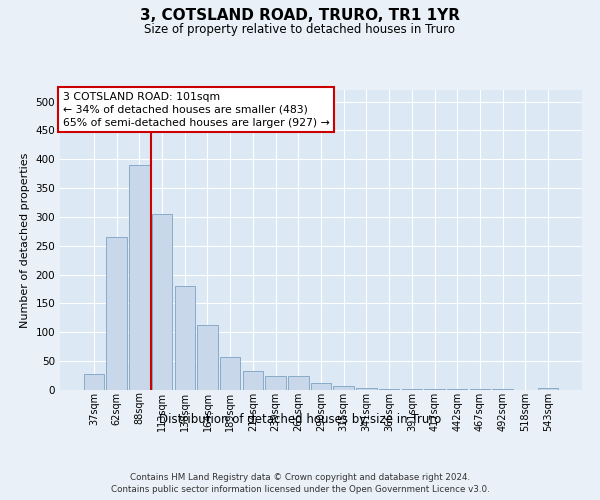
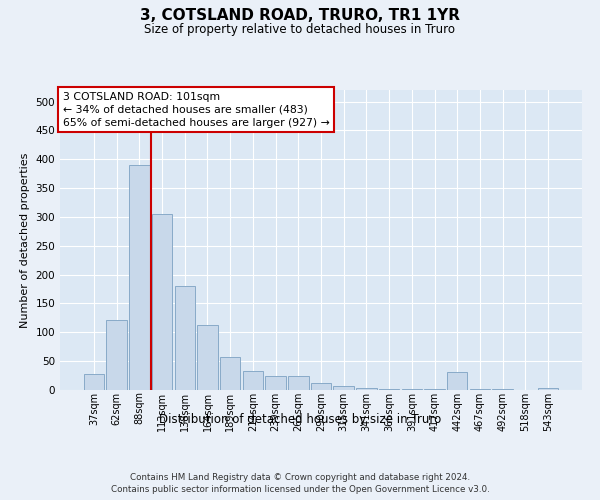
62sqm: 265 -> 122
442sqm: 1 -> 32
